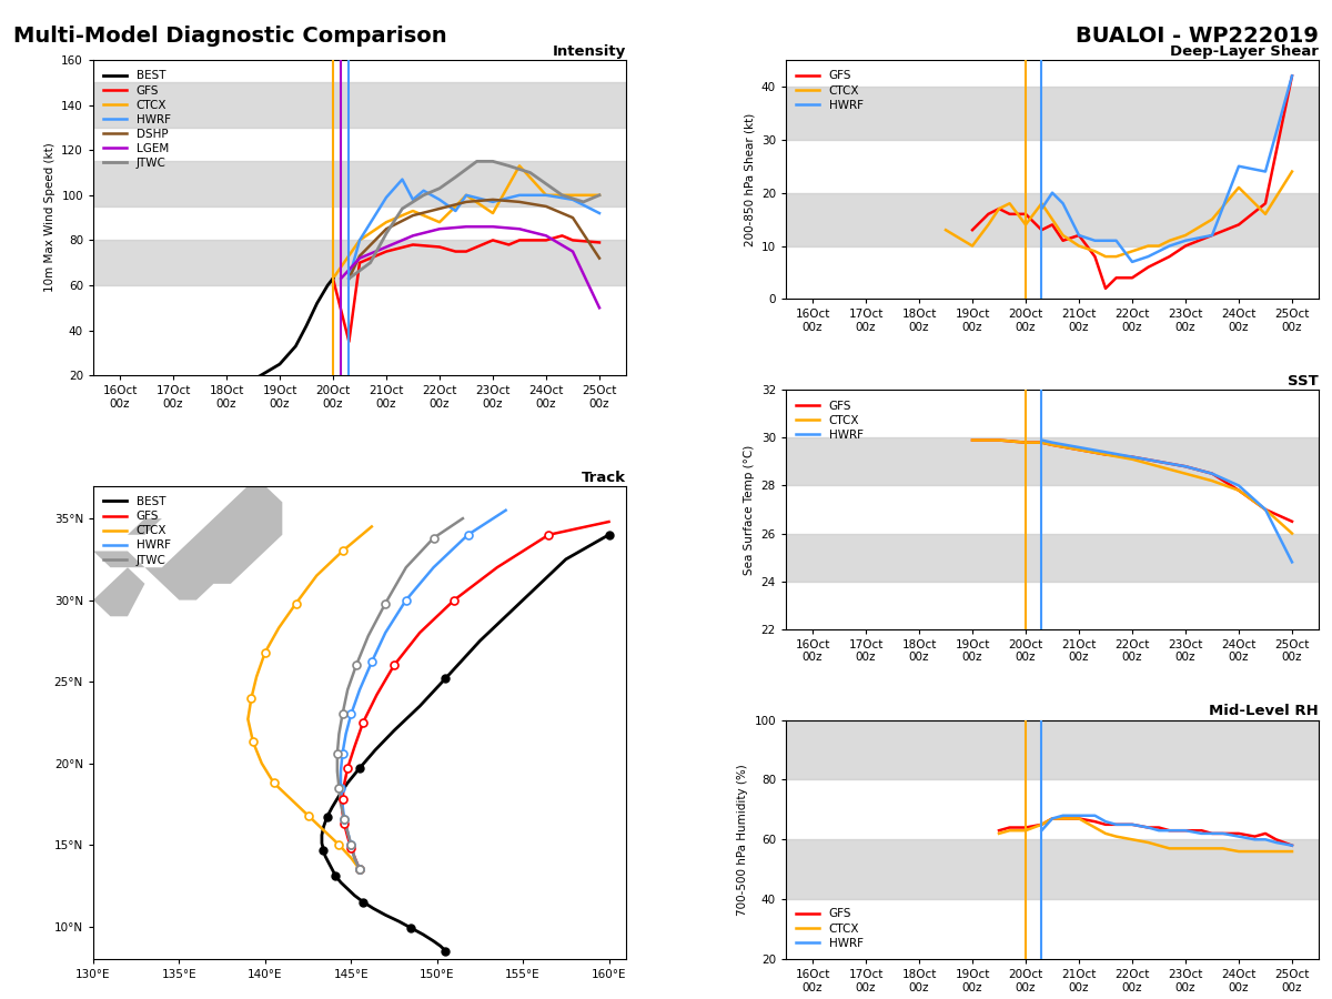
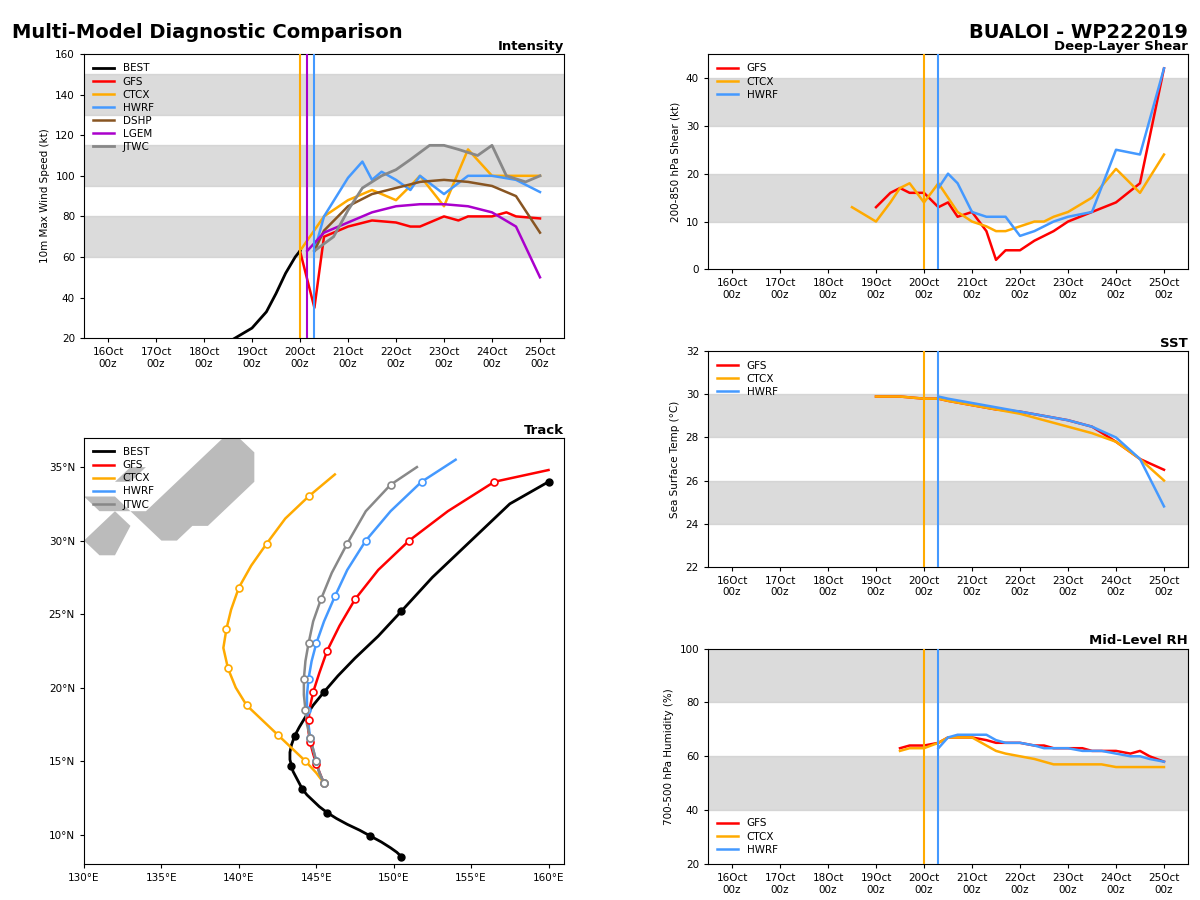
Intensity/CTCX/23Oct 00z: 92 -> 85
Intensity/HWRF/23Oct 00z: 97 -> 91
Intensity/JTWC/24Oct 00z: 105 -> 115
